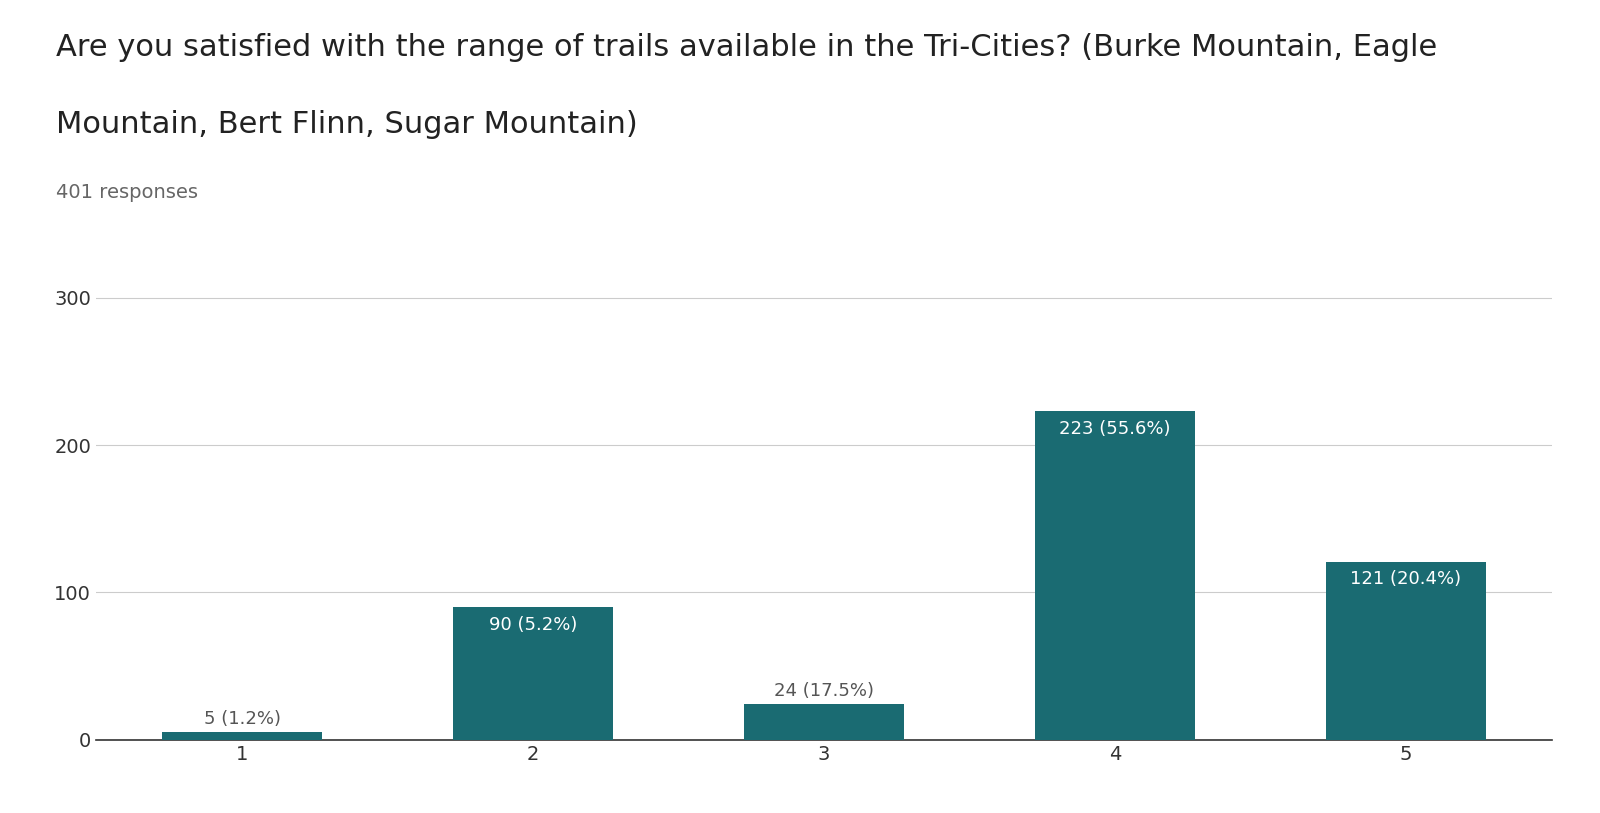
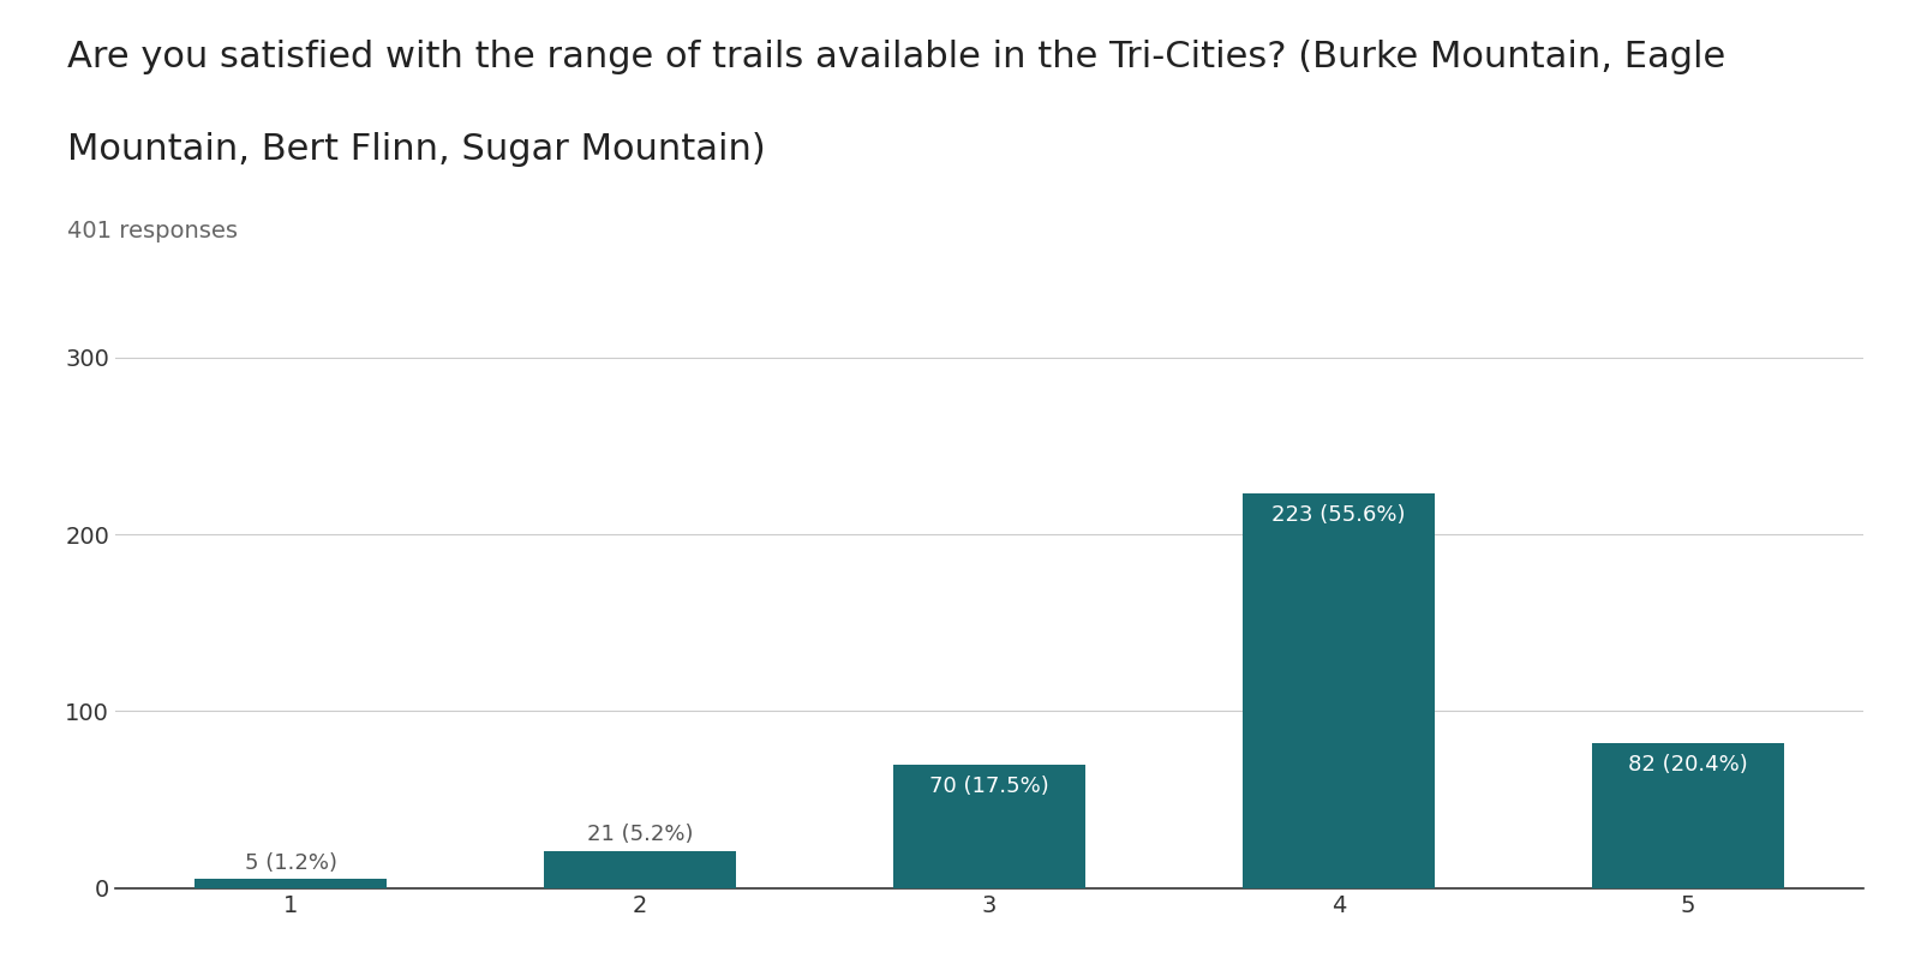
2: 90 -> 21
3: 24 -> 70
5: 121 -> 82
